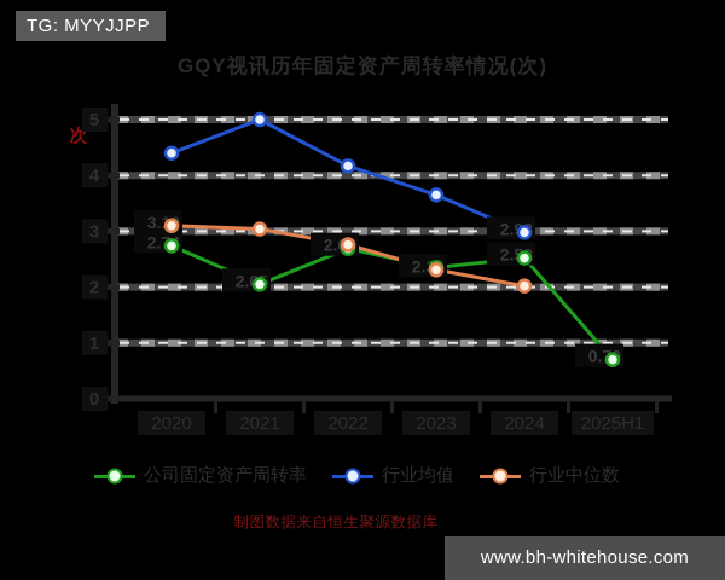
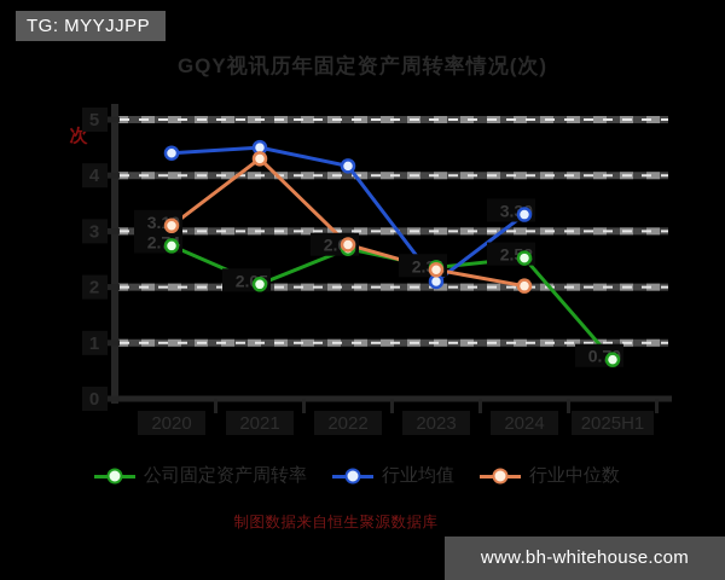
行业均值/2021: 5.0 -> 4.5
行业中位数/2021: 3.0 -> 4.3
行业均值/2023: 3.6 -> 2.1
行业均值/2024: 2.98 -> 3.30
